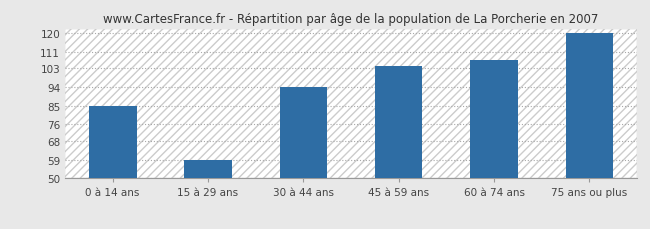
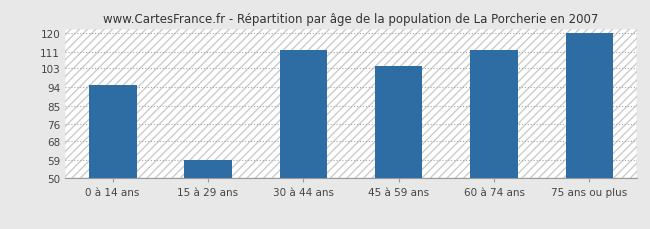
0 à 14 ans: 85 -> 95
30 à 44 ans: 94 -> 112
60 à 74 ans: 107 -> 112
